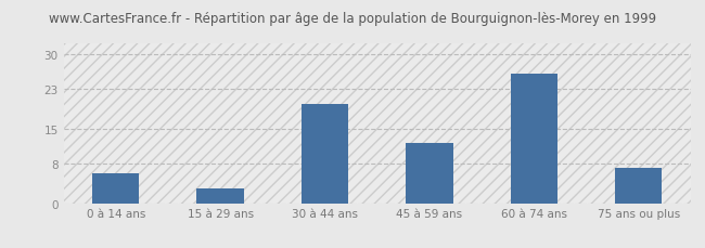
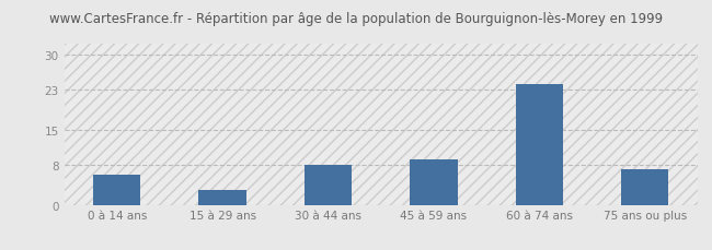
30 à 44 ans: 20 -> 8
45 à 59 ans: 12 -> 9
60 à 74 ans: 26 -> 24
